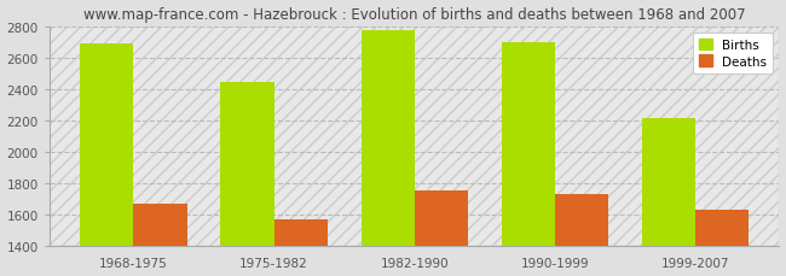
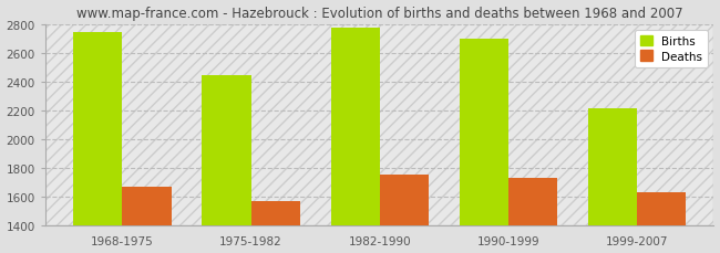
Births/1968-1975: 2690 -> 2740
